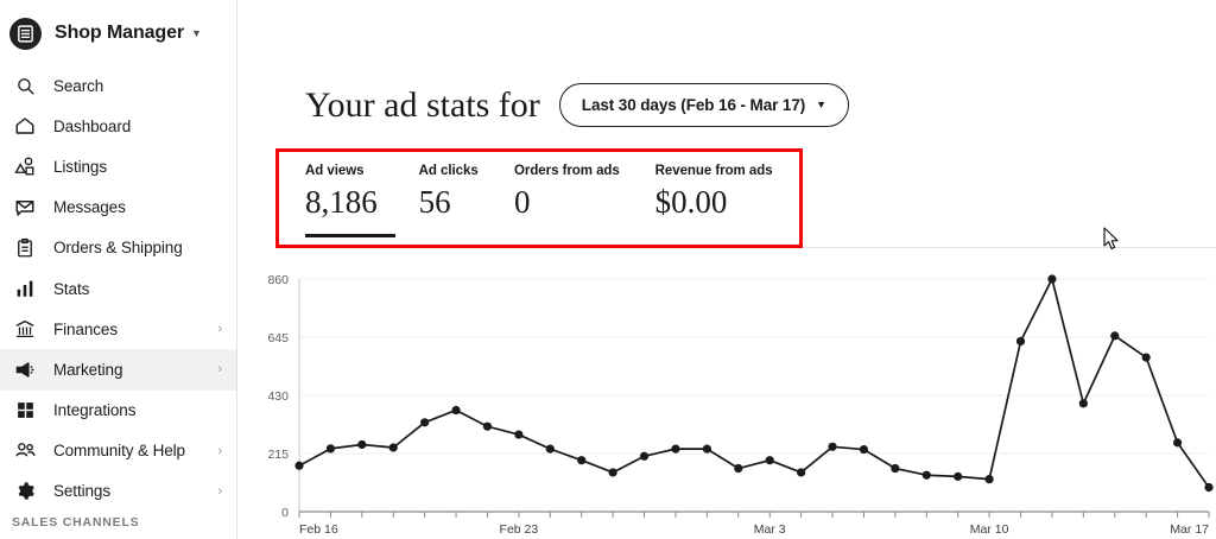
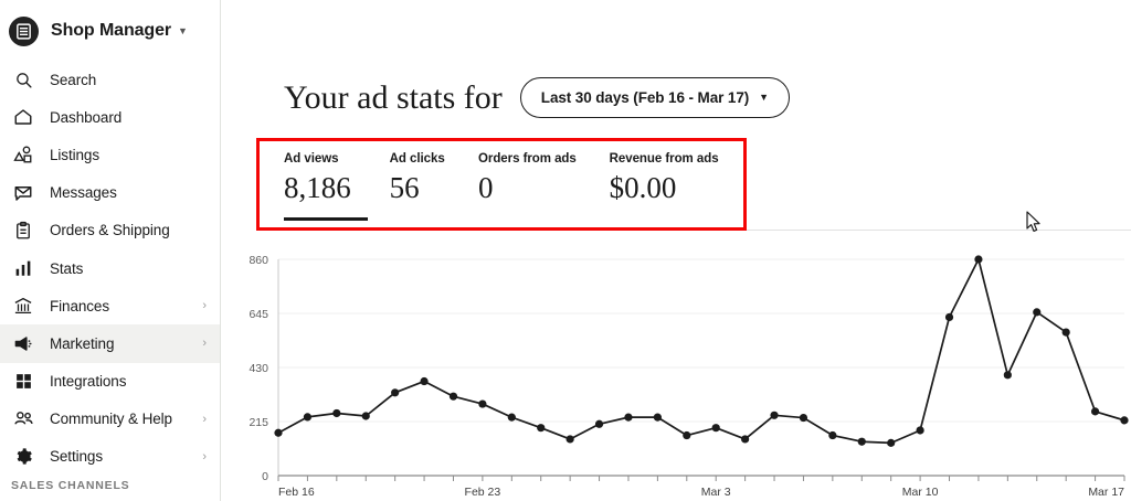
Mar 10: 120 -> 180
Mar 17: 90 -> 220
